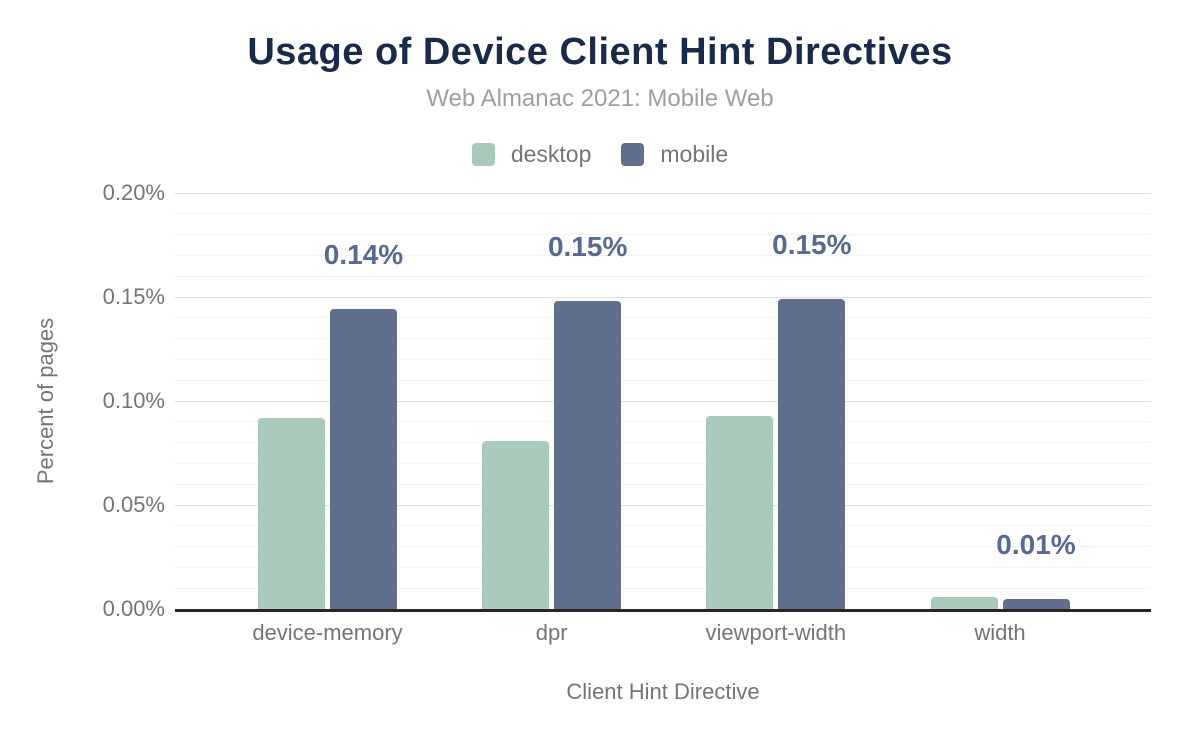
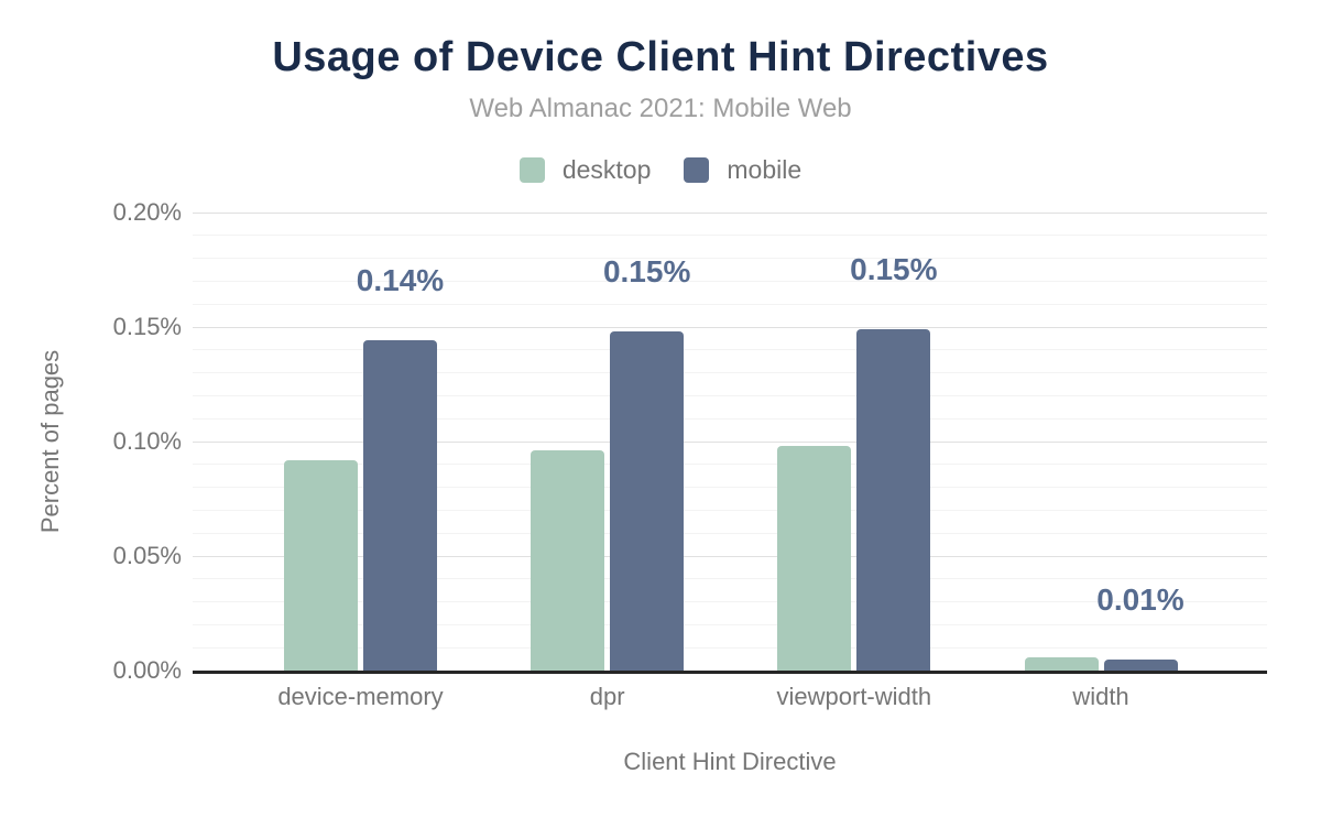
desktop/dpr: 0.081% -> 0.096%
desktop/viewport-width: 0.093% -> 0.098%
